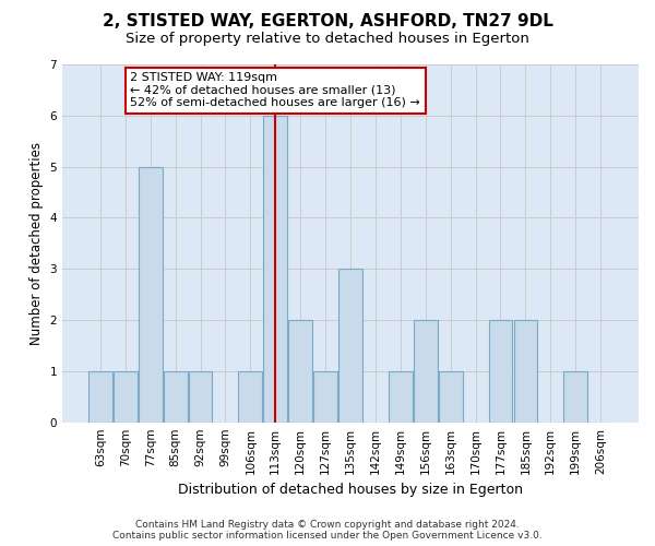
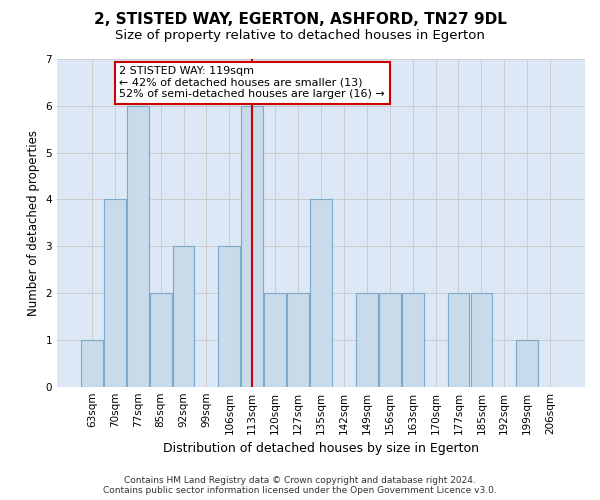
70sqm: 1 -> 4
77sqm: 5 -> 6
85sqm: 1 -> 2
92sqm: 1 -> 3
106sqm: 1 -> 3
127sqm: 1 -> 2
135sqm: 3 -> 4
149sqm: 1 -> 2
163sqm: 1 -> 2
